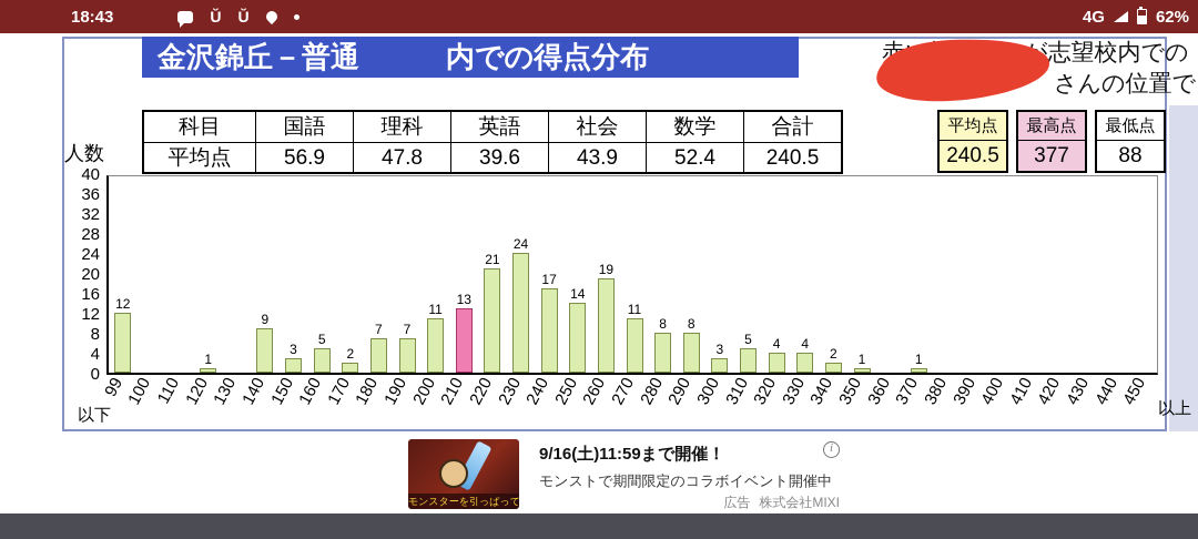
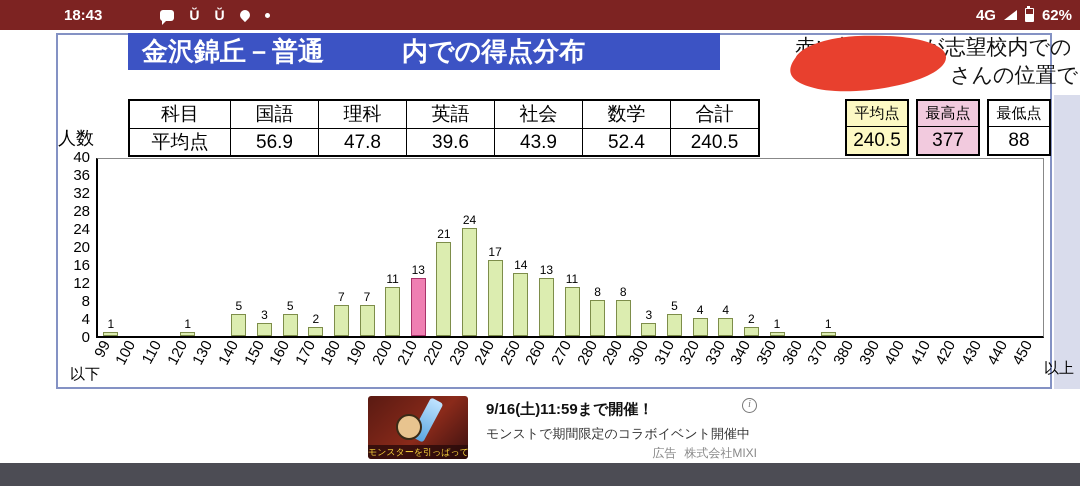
99: 12 -> 1
140: 9 -> 5
260: 19 -> 13
